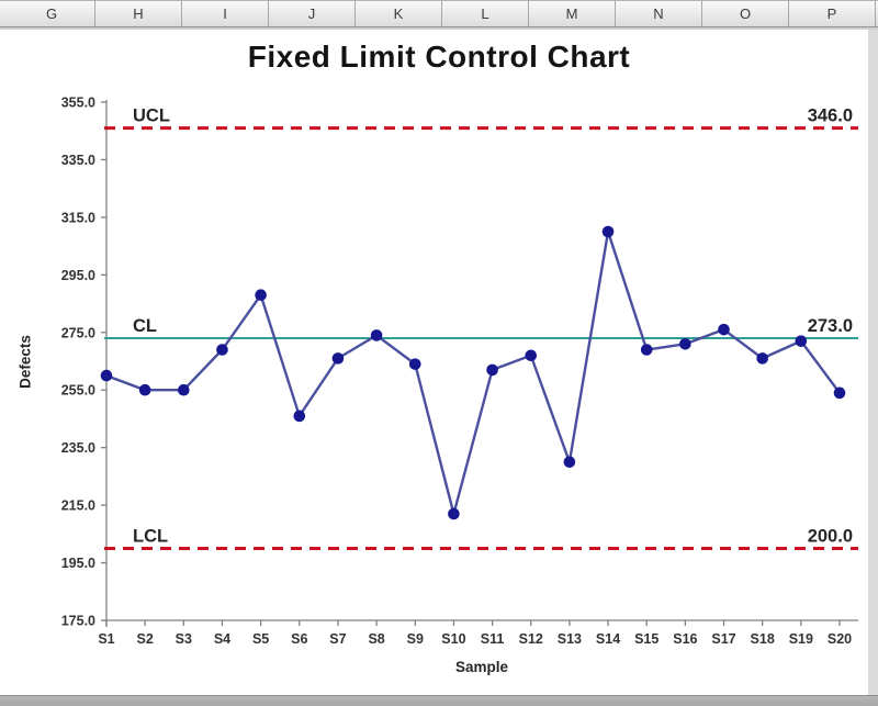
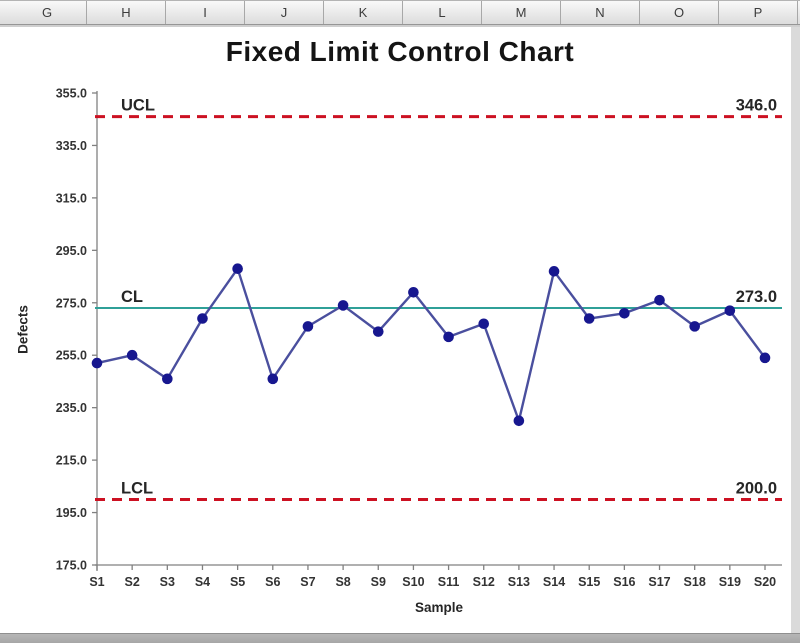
S1: 260 -> 252
S3: 255 -> 246
S10: 212 -> 279
S14: 310 -> 287
